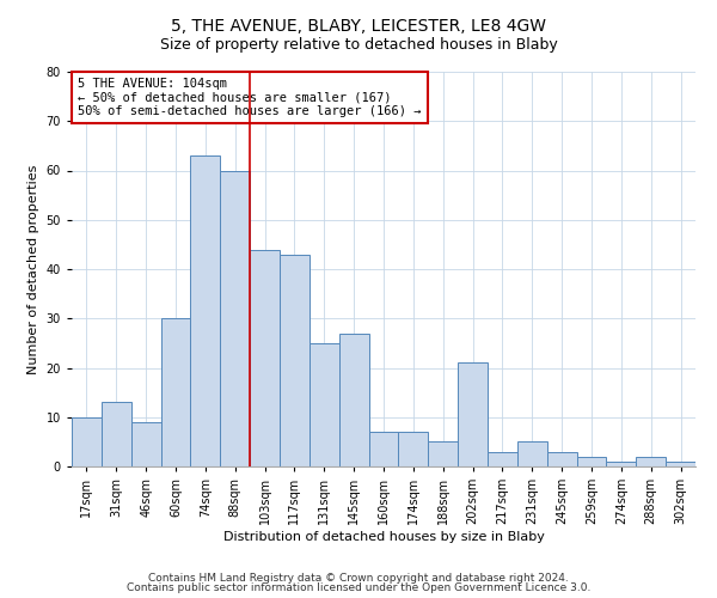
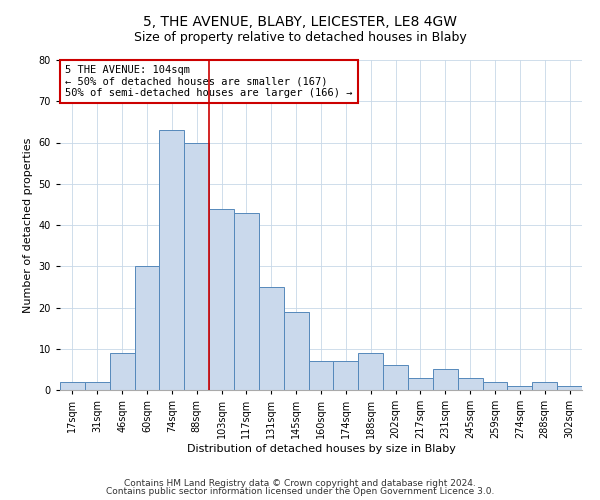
17sqm: 10 -> 2
31sqm: 13 -> 2
145sqm: 27 -> 19
188sqm: 5 -> 9
202sqm: 21 -> 6
